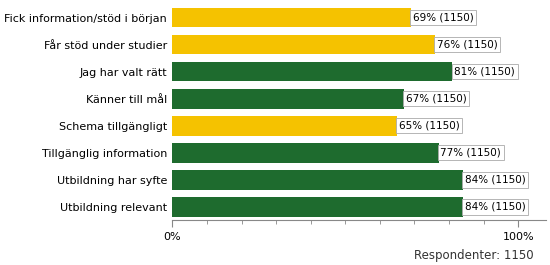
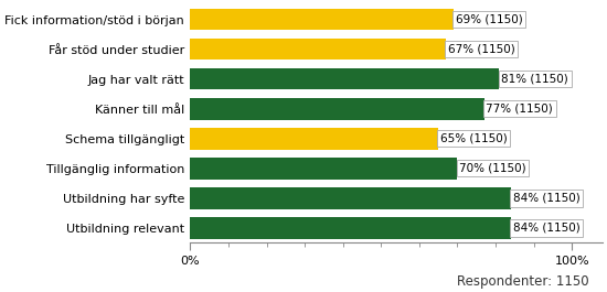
Får stöd under studier: 76% -> 67%
Känner till mål: 67% -> 77%
Tillgänglig information: 77% -> 70%
